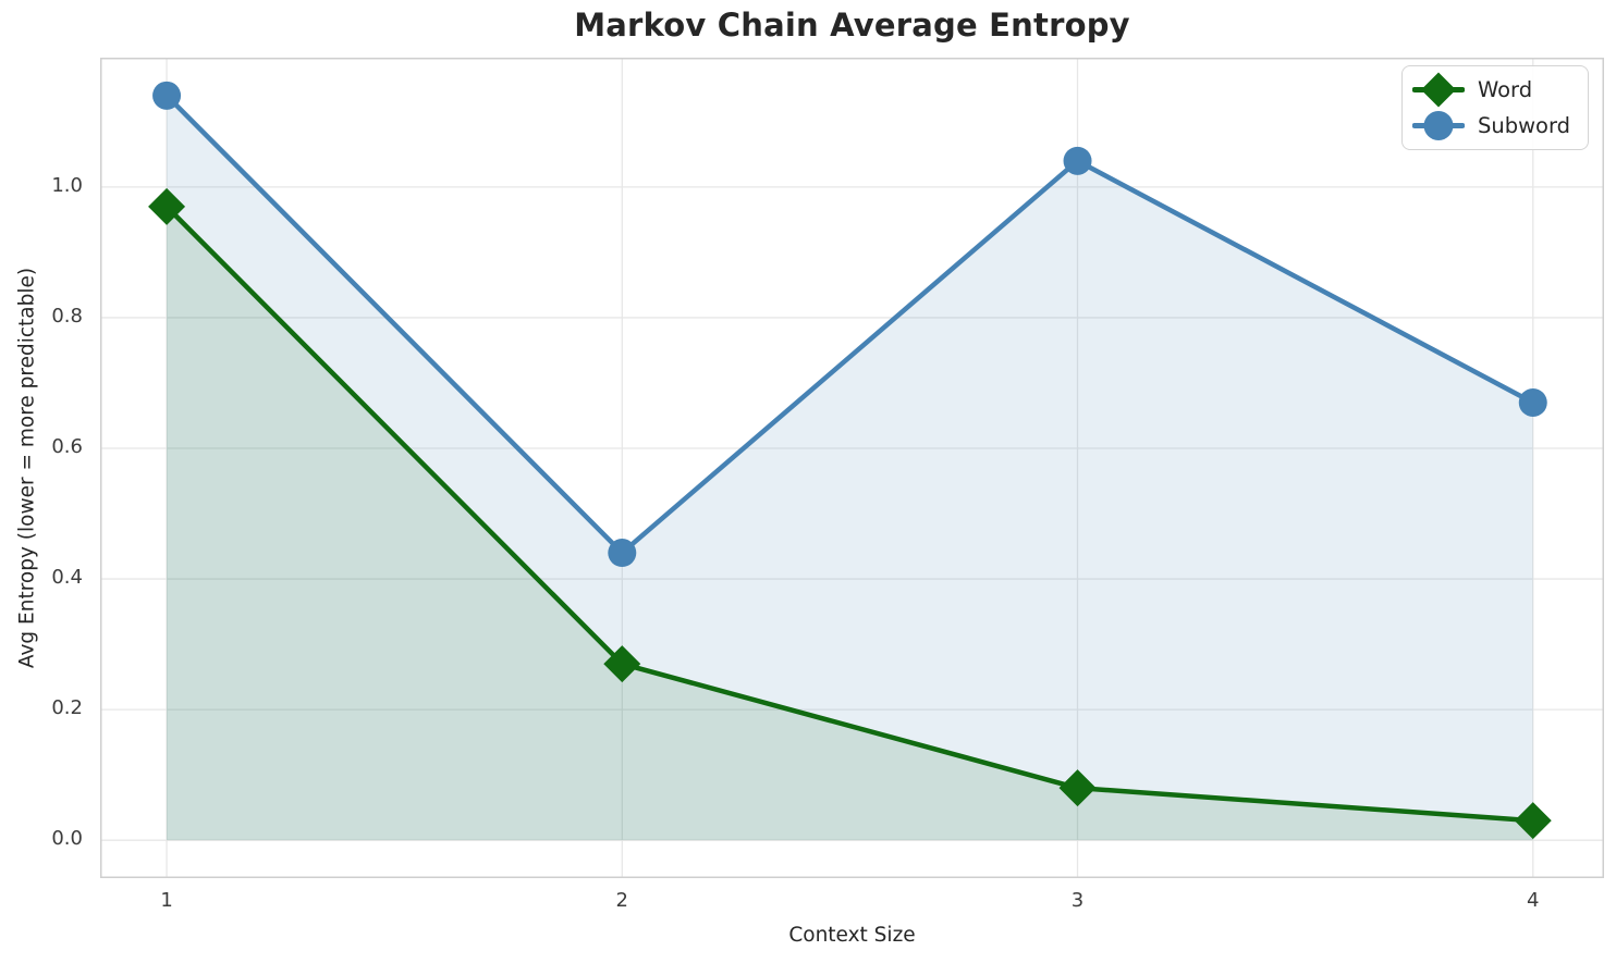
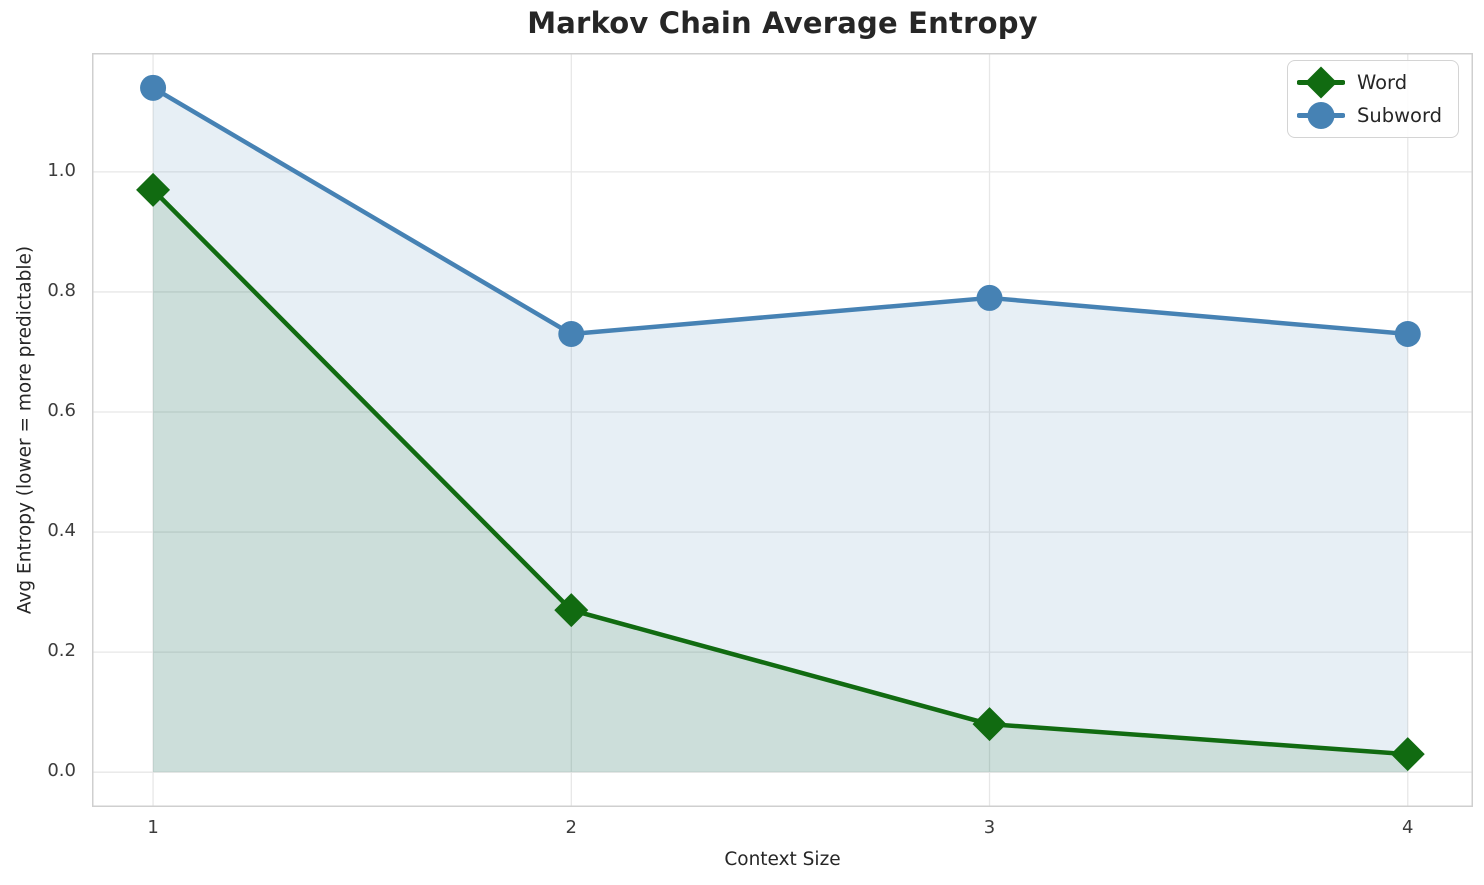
Subword/2: 0.44 -> 0.73
Subword/3: 1.04 -> 0.79
Subword/4: 0.67 -> 0.73
